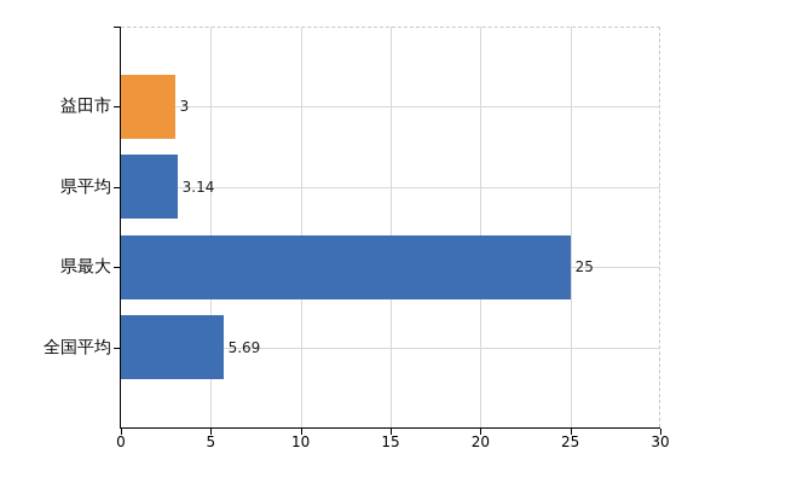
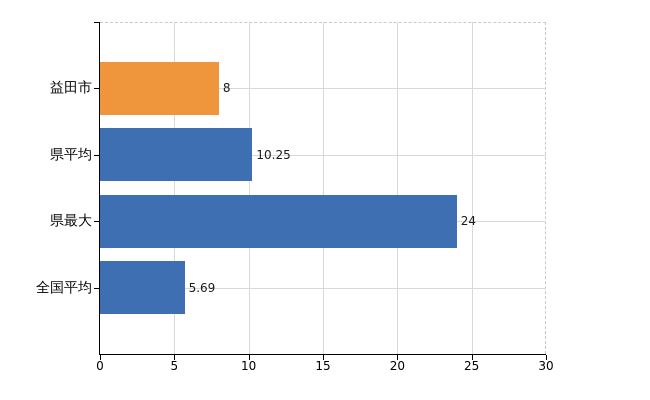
益田市: 3 -> 8
県平均: 3.14 -> 10.25
県最大: 25 -> 24
